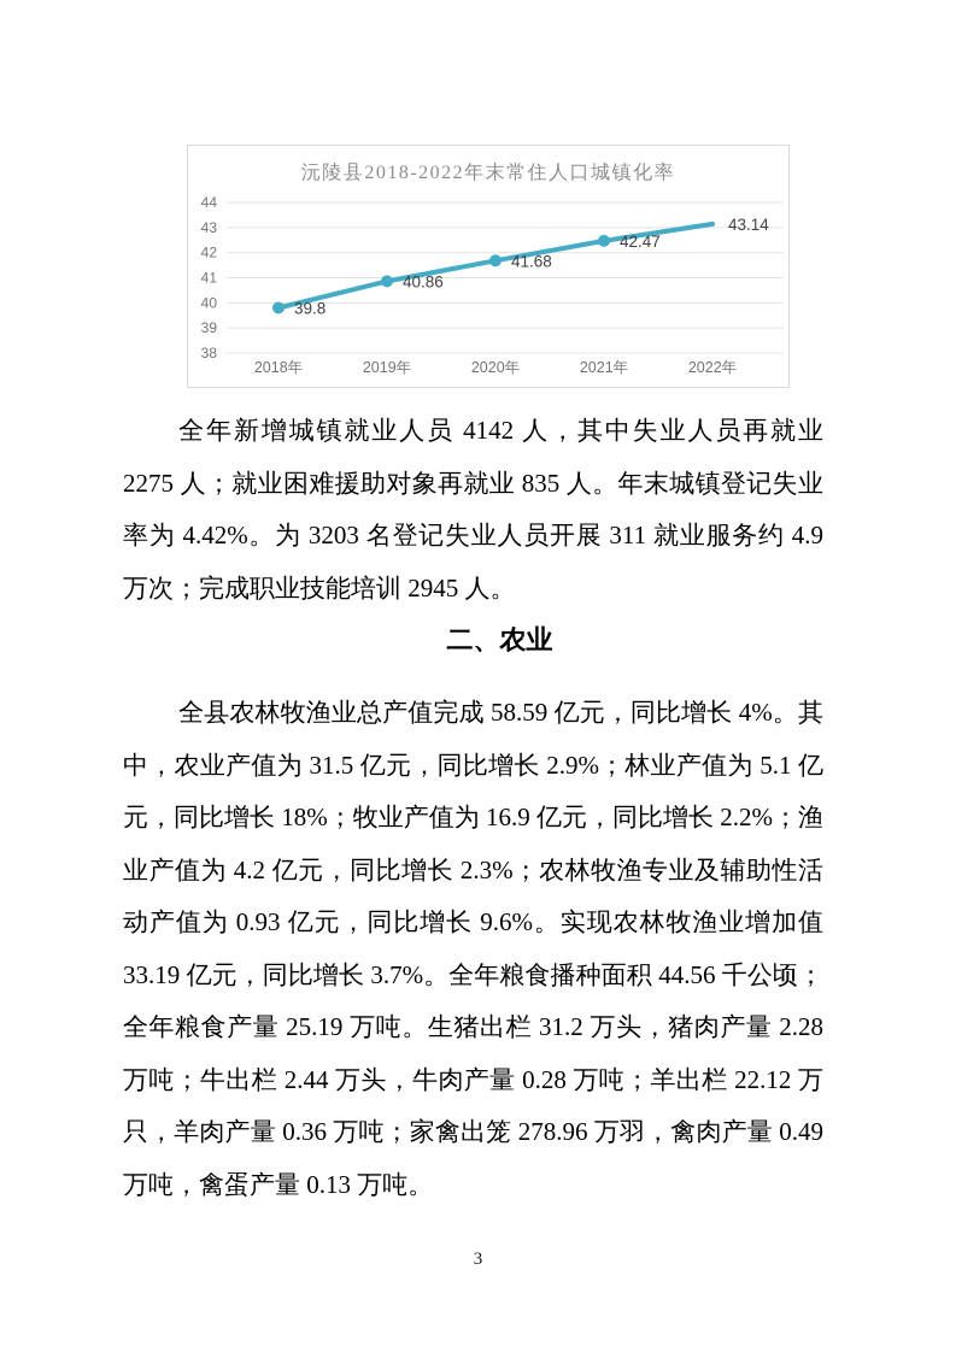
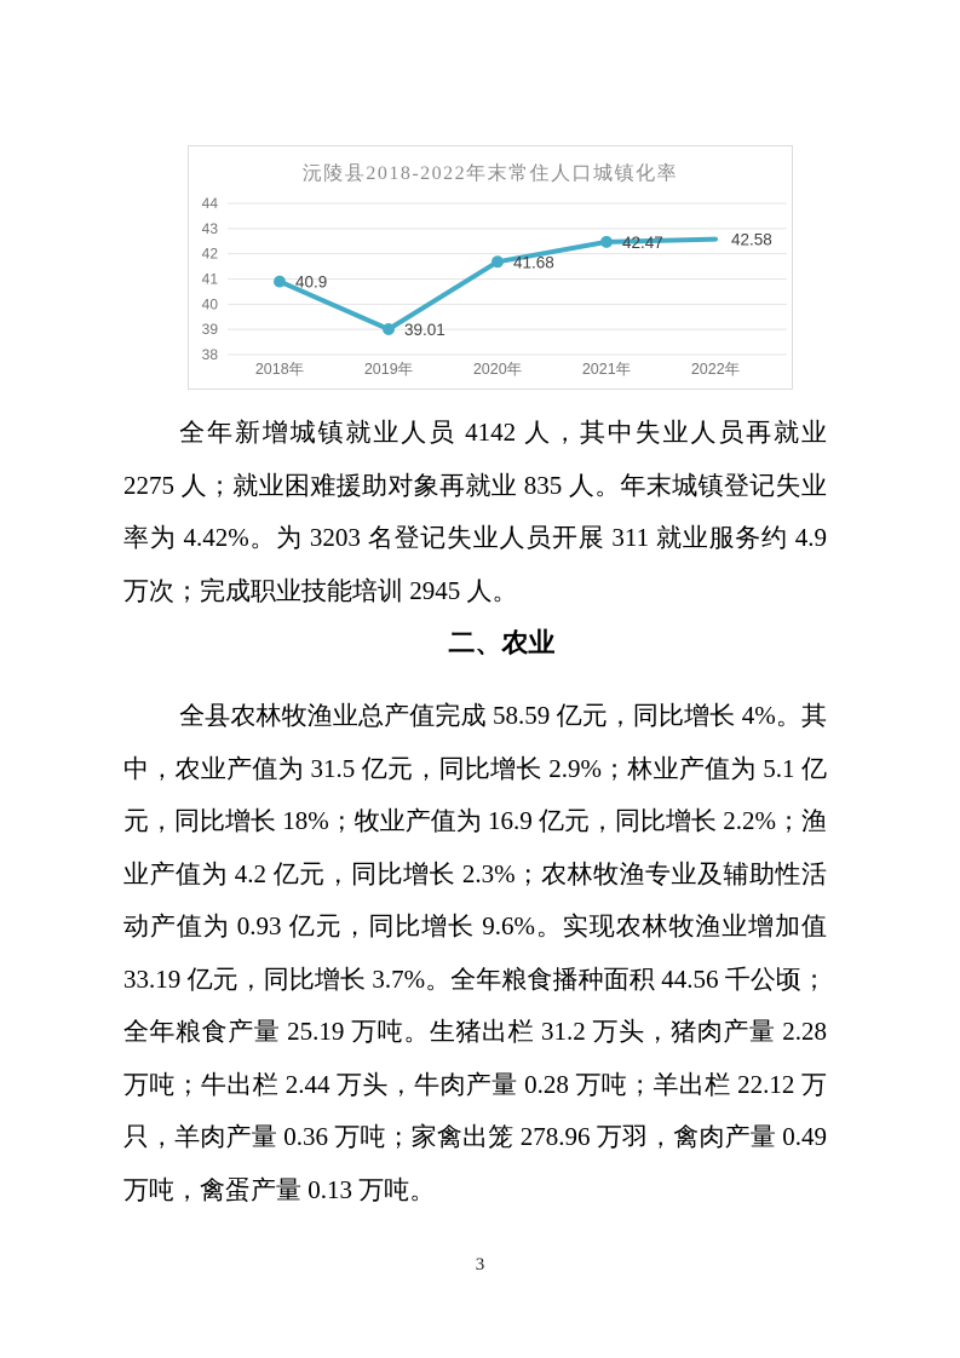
2018年: 39.8 -> 40.9
2019年: 40.86 -> 39.01
2022年: 43.14 -> 42.58
